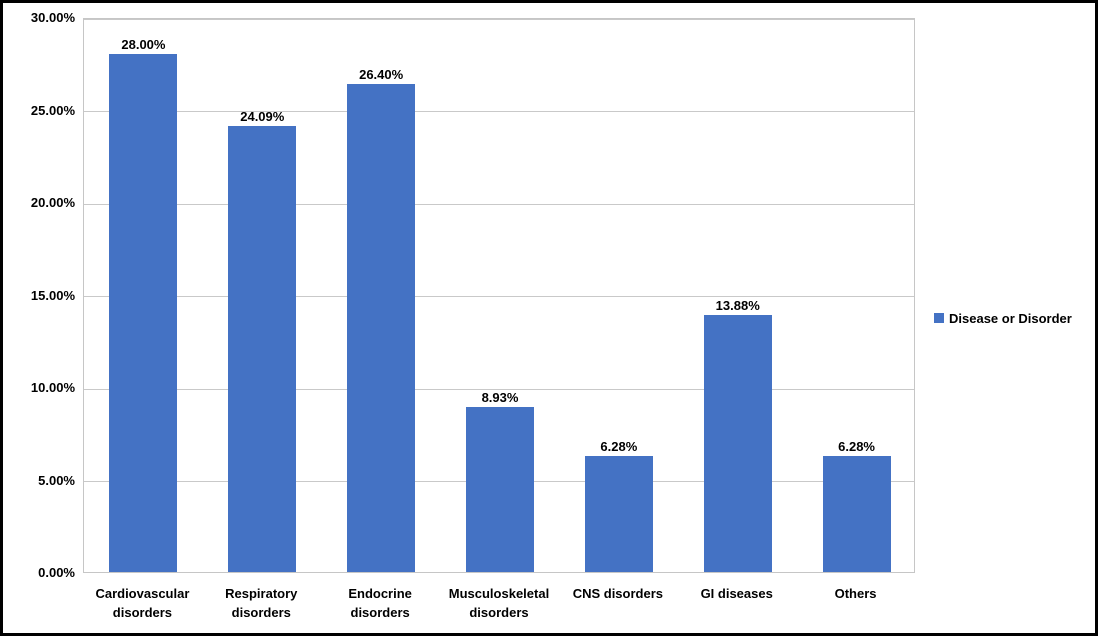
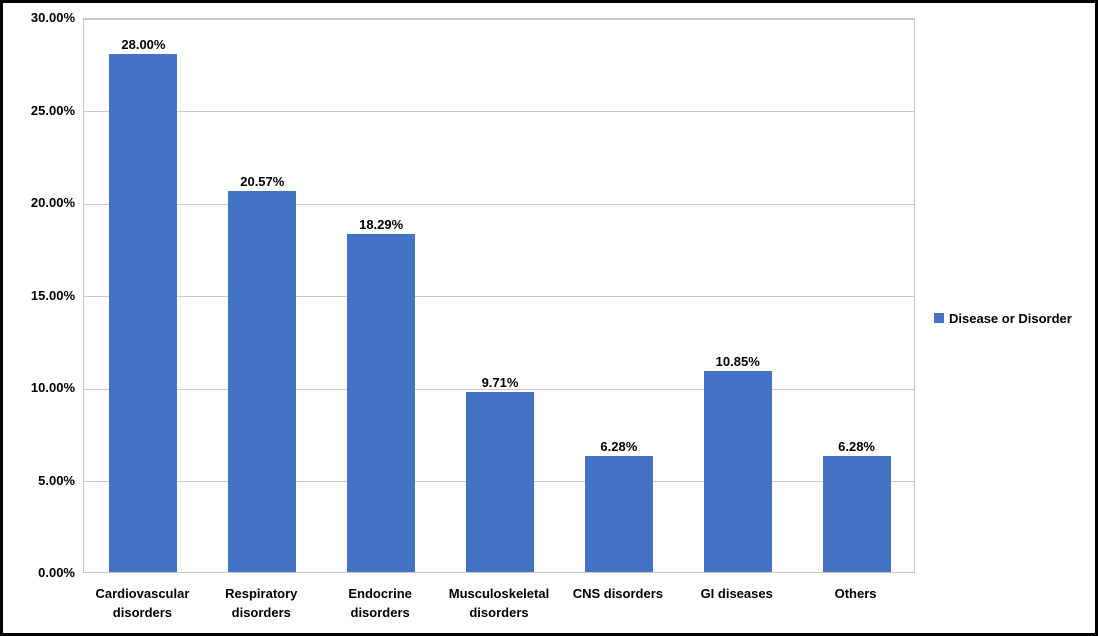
Respiratory disorders: 24.09% -> 20.57%
Endocrine disorders: 26.40% -> 18.29%
Musculoskeletal disorders: 8.93% -> 9.71%
GI diseases: 13.88% -> 10.85%
